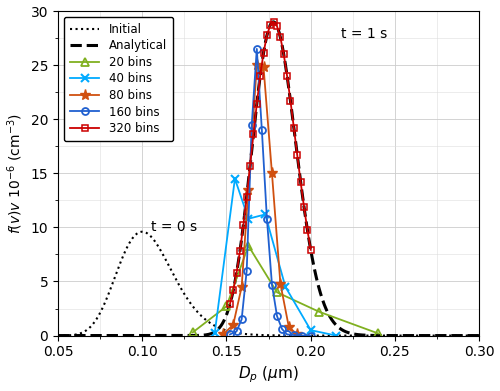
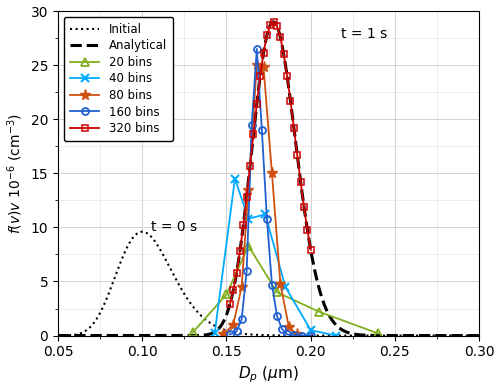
20 bins/0.15: 2.7 -> 3.8
